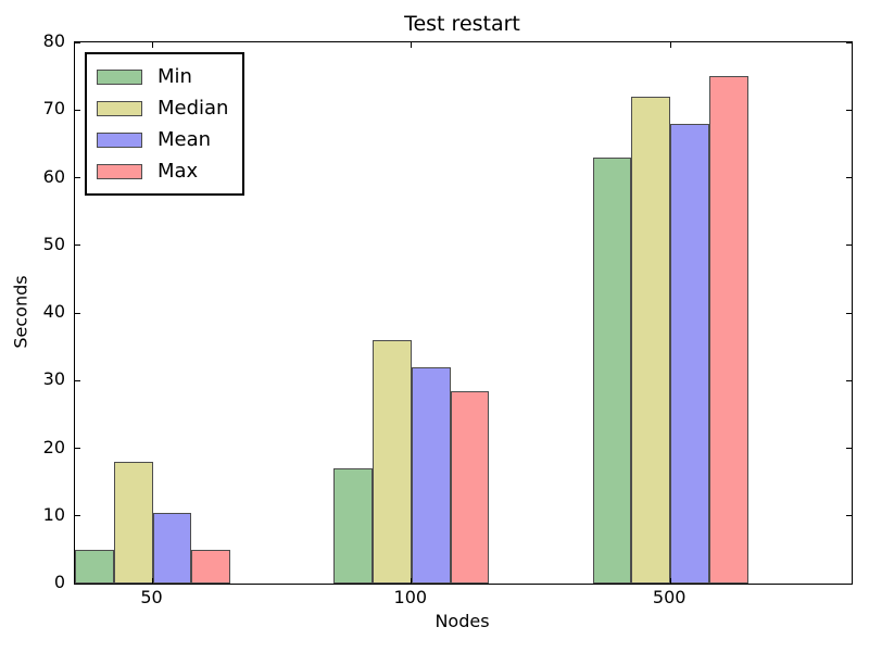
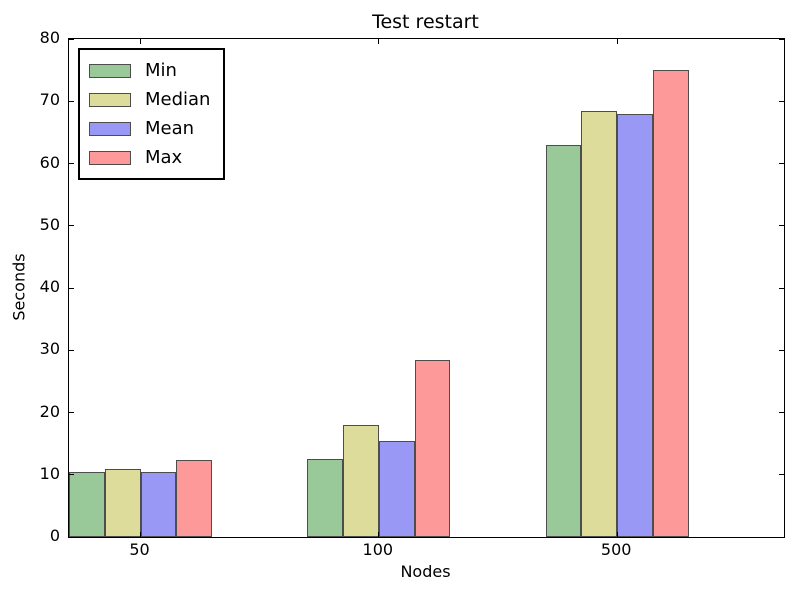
Min/50: 5 -> 10
Median/50: 18 -> 11
Max/50: 5 -> 12
Min/100: 17 -> 12
Median/100: 36 -> 18
Mean/100: 32 -> 15
Median/500: 72 -> 68
